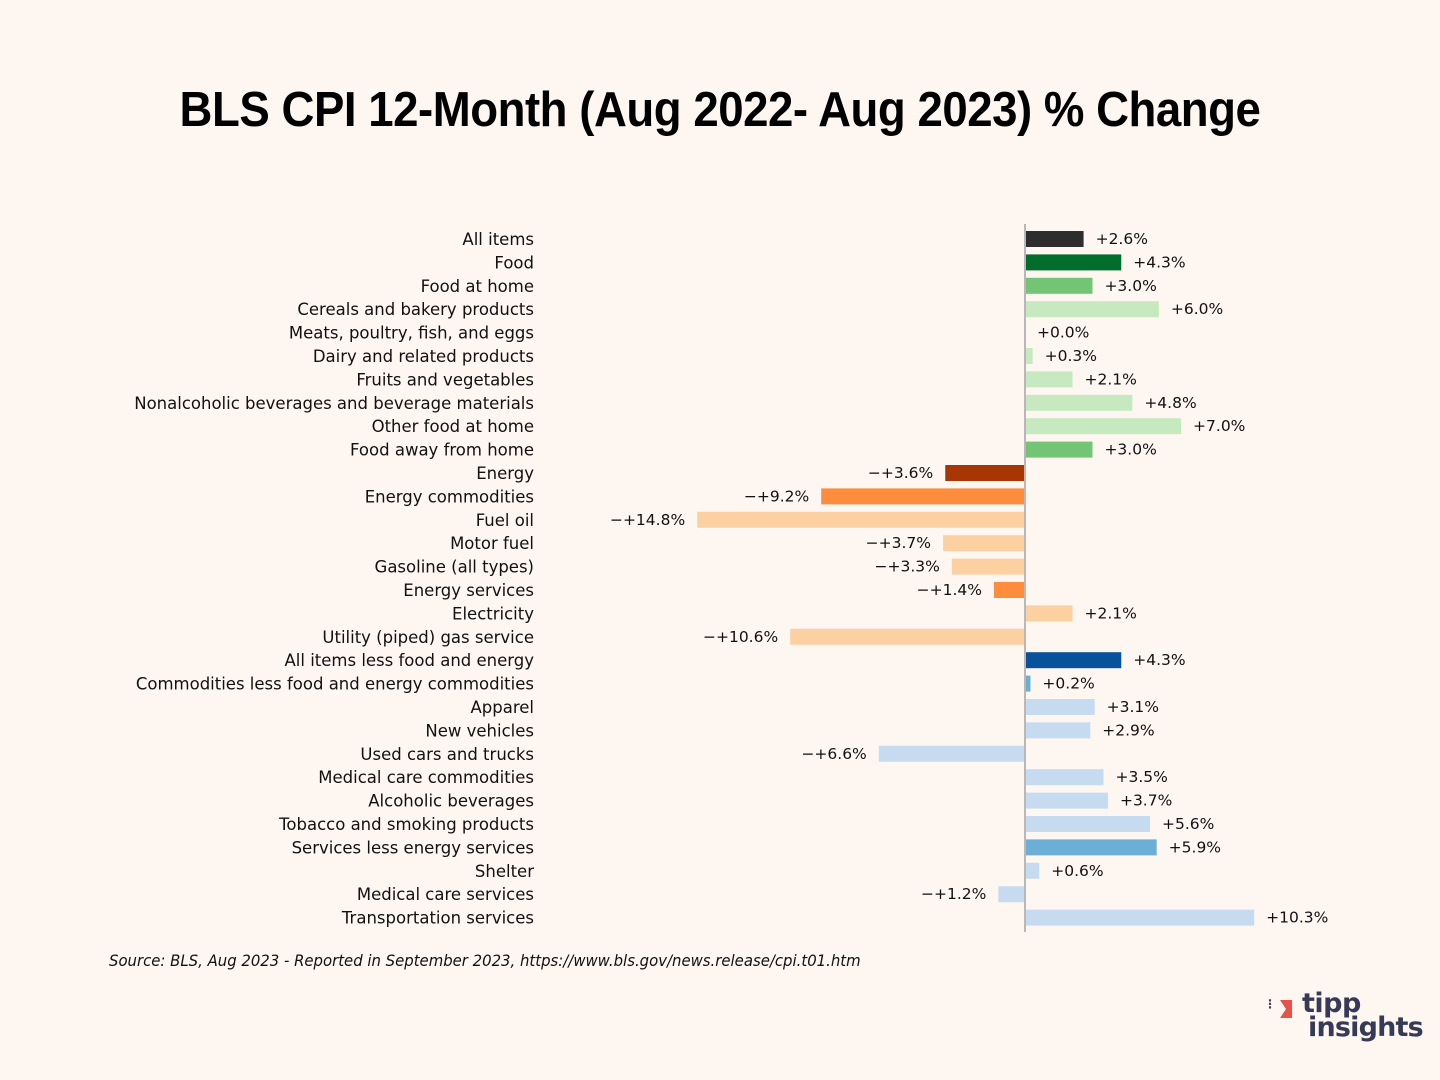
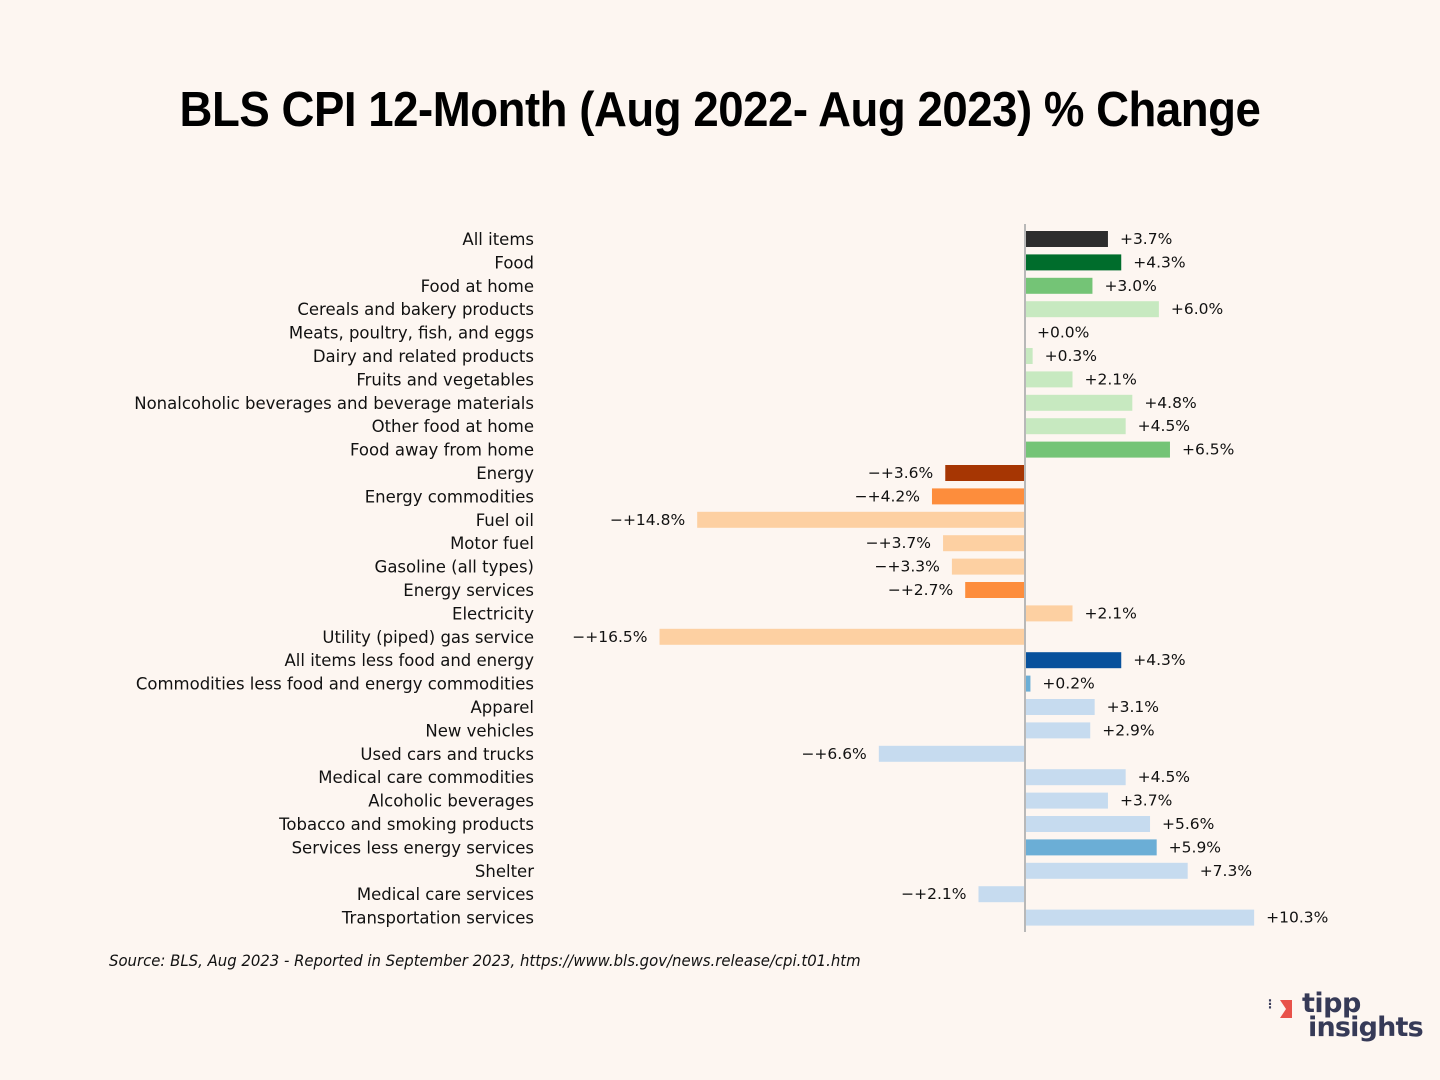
All items: +2.6% -> +3.7%
Other food at home: +7.0% -> +4.5%
Food away from home: +3.0% -> +6.5%
Energy commodities: −+9.2% -> −+4.2%
Energy services: −+1.4% -> −+2.7%
Utility (piped) gas service: −+10.6% -> −+16.5%
Medical care commodities: +3.5% -> +4.5%
Shelter: +0.6% -> +7.3%
Medical care services: −+1.2% -> −+2.1%
